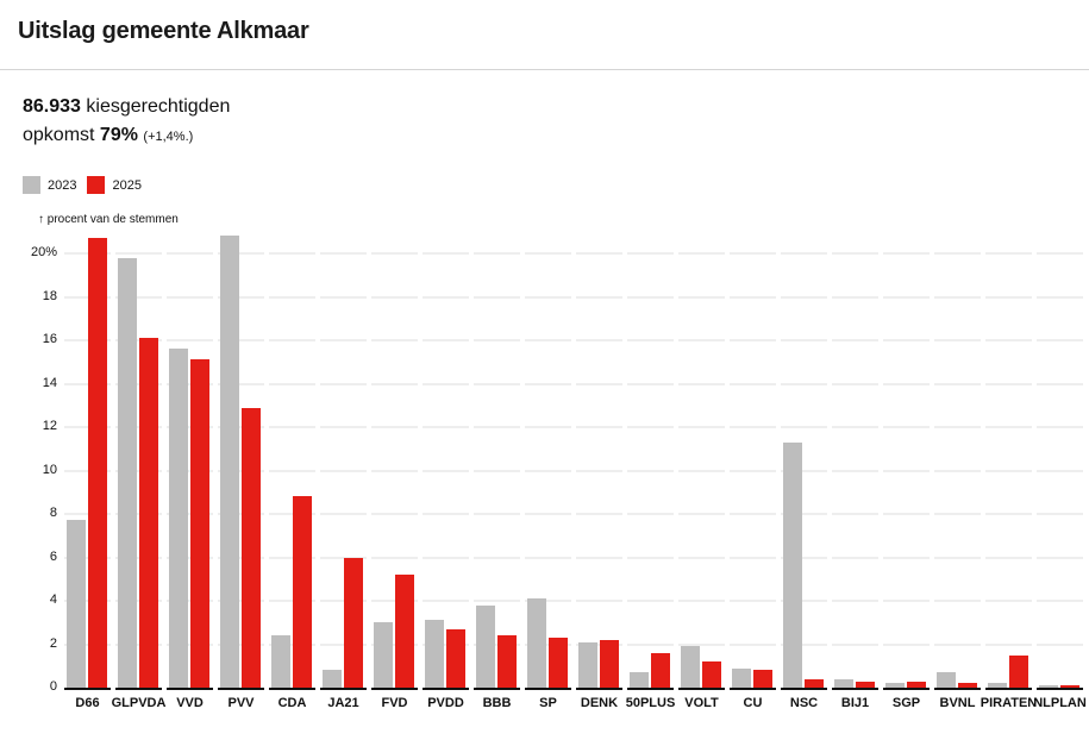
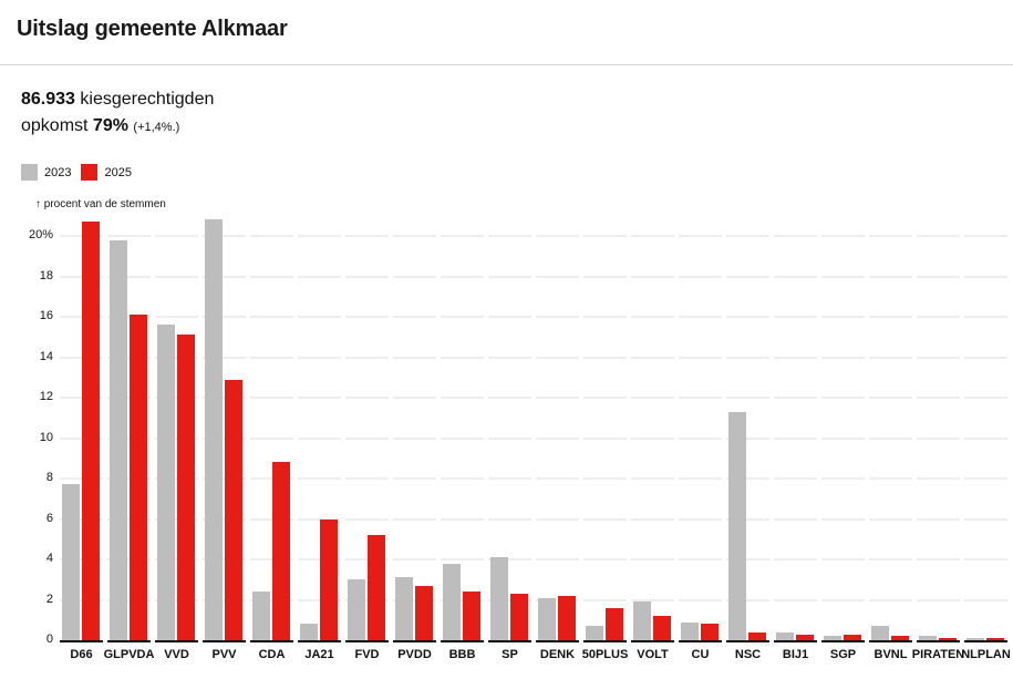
2025/PIRATEN: 1.5% -> 0.1%
